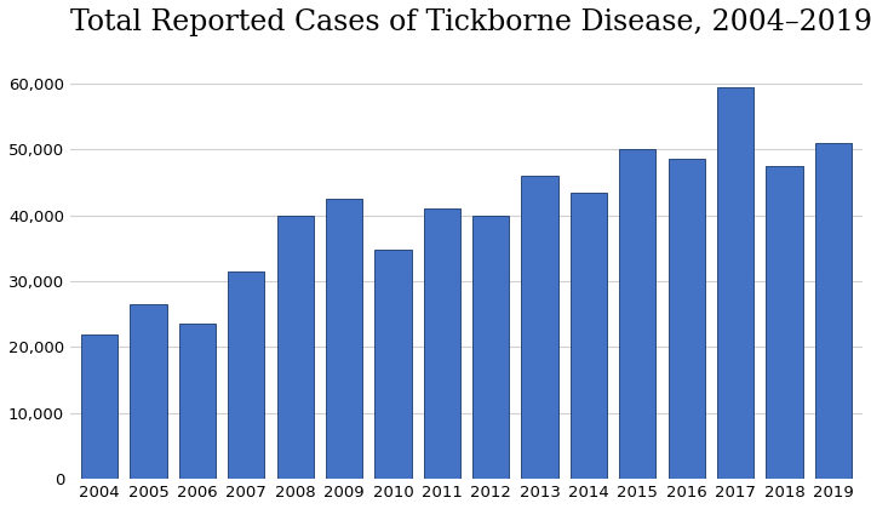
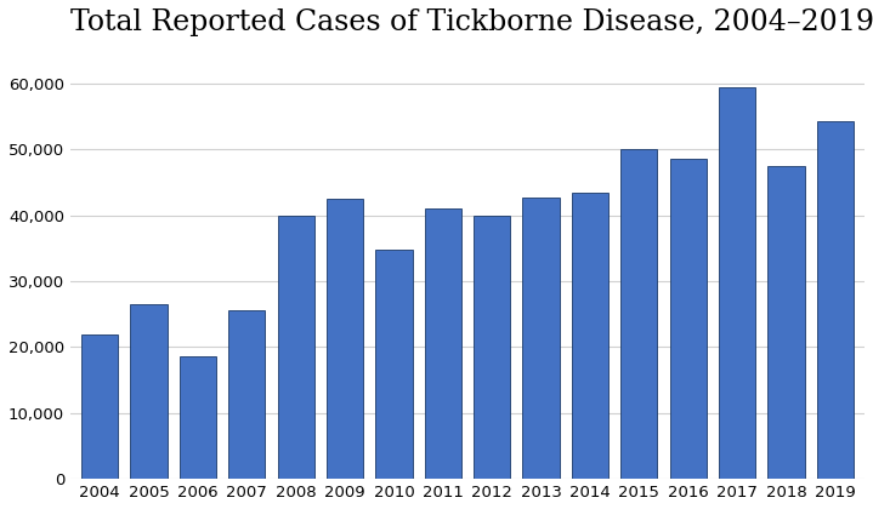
2006: 23,500 -> 18,600
2007: 31,500 -> 25,600
2013: 46,000 -> 42,600
2019: 51,000 -> 54,200
